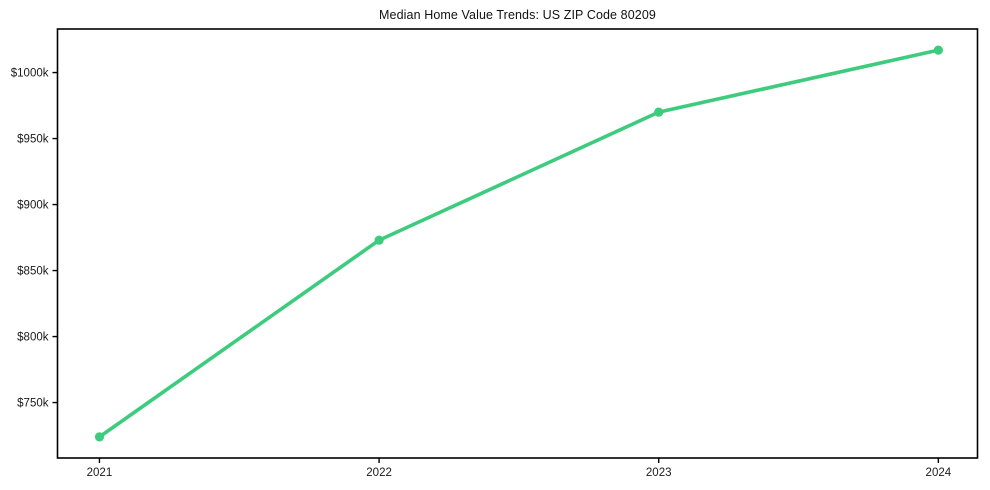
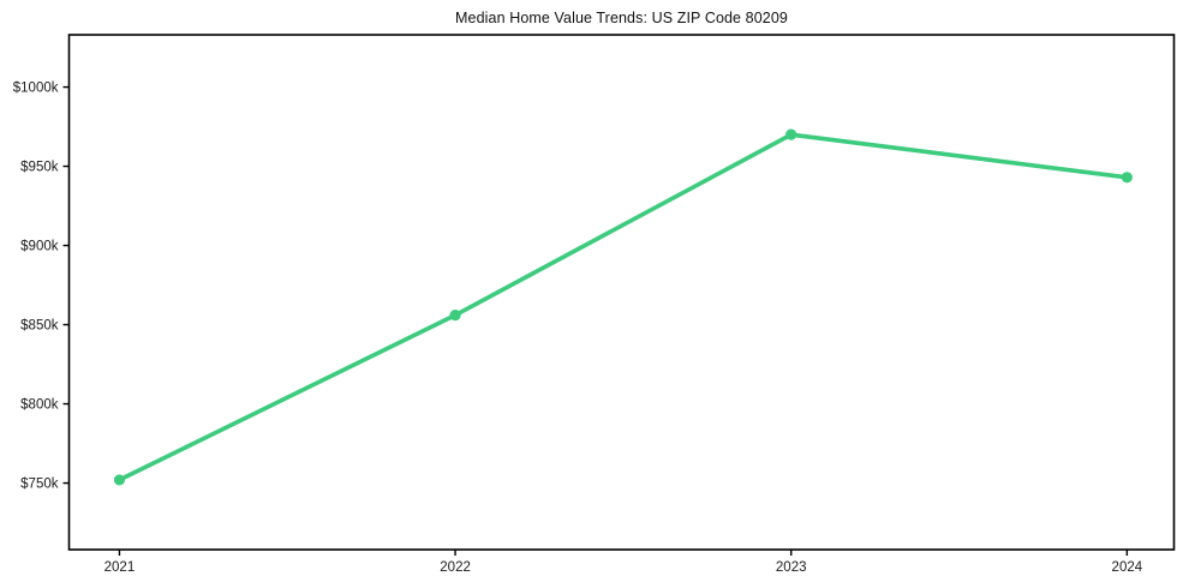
2021: $724k -> $752k
2022: $873k -> $856k
2024: $1017k -> $943k
